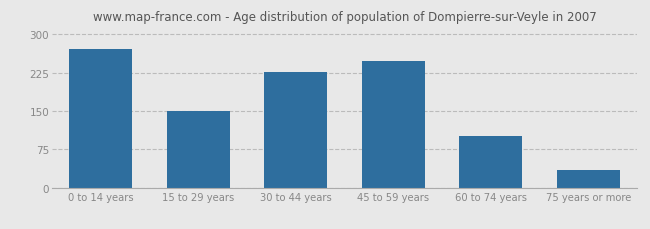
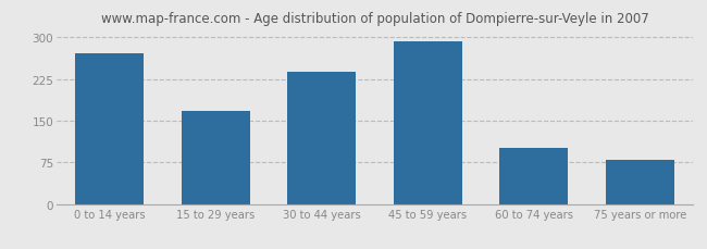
15 to 29 years: 150 -> 168
30 to 44 years: 226 -> 238
45 to 59 years: 248 -> 293
75 years or more: 34 -> 80
